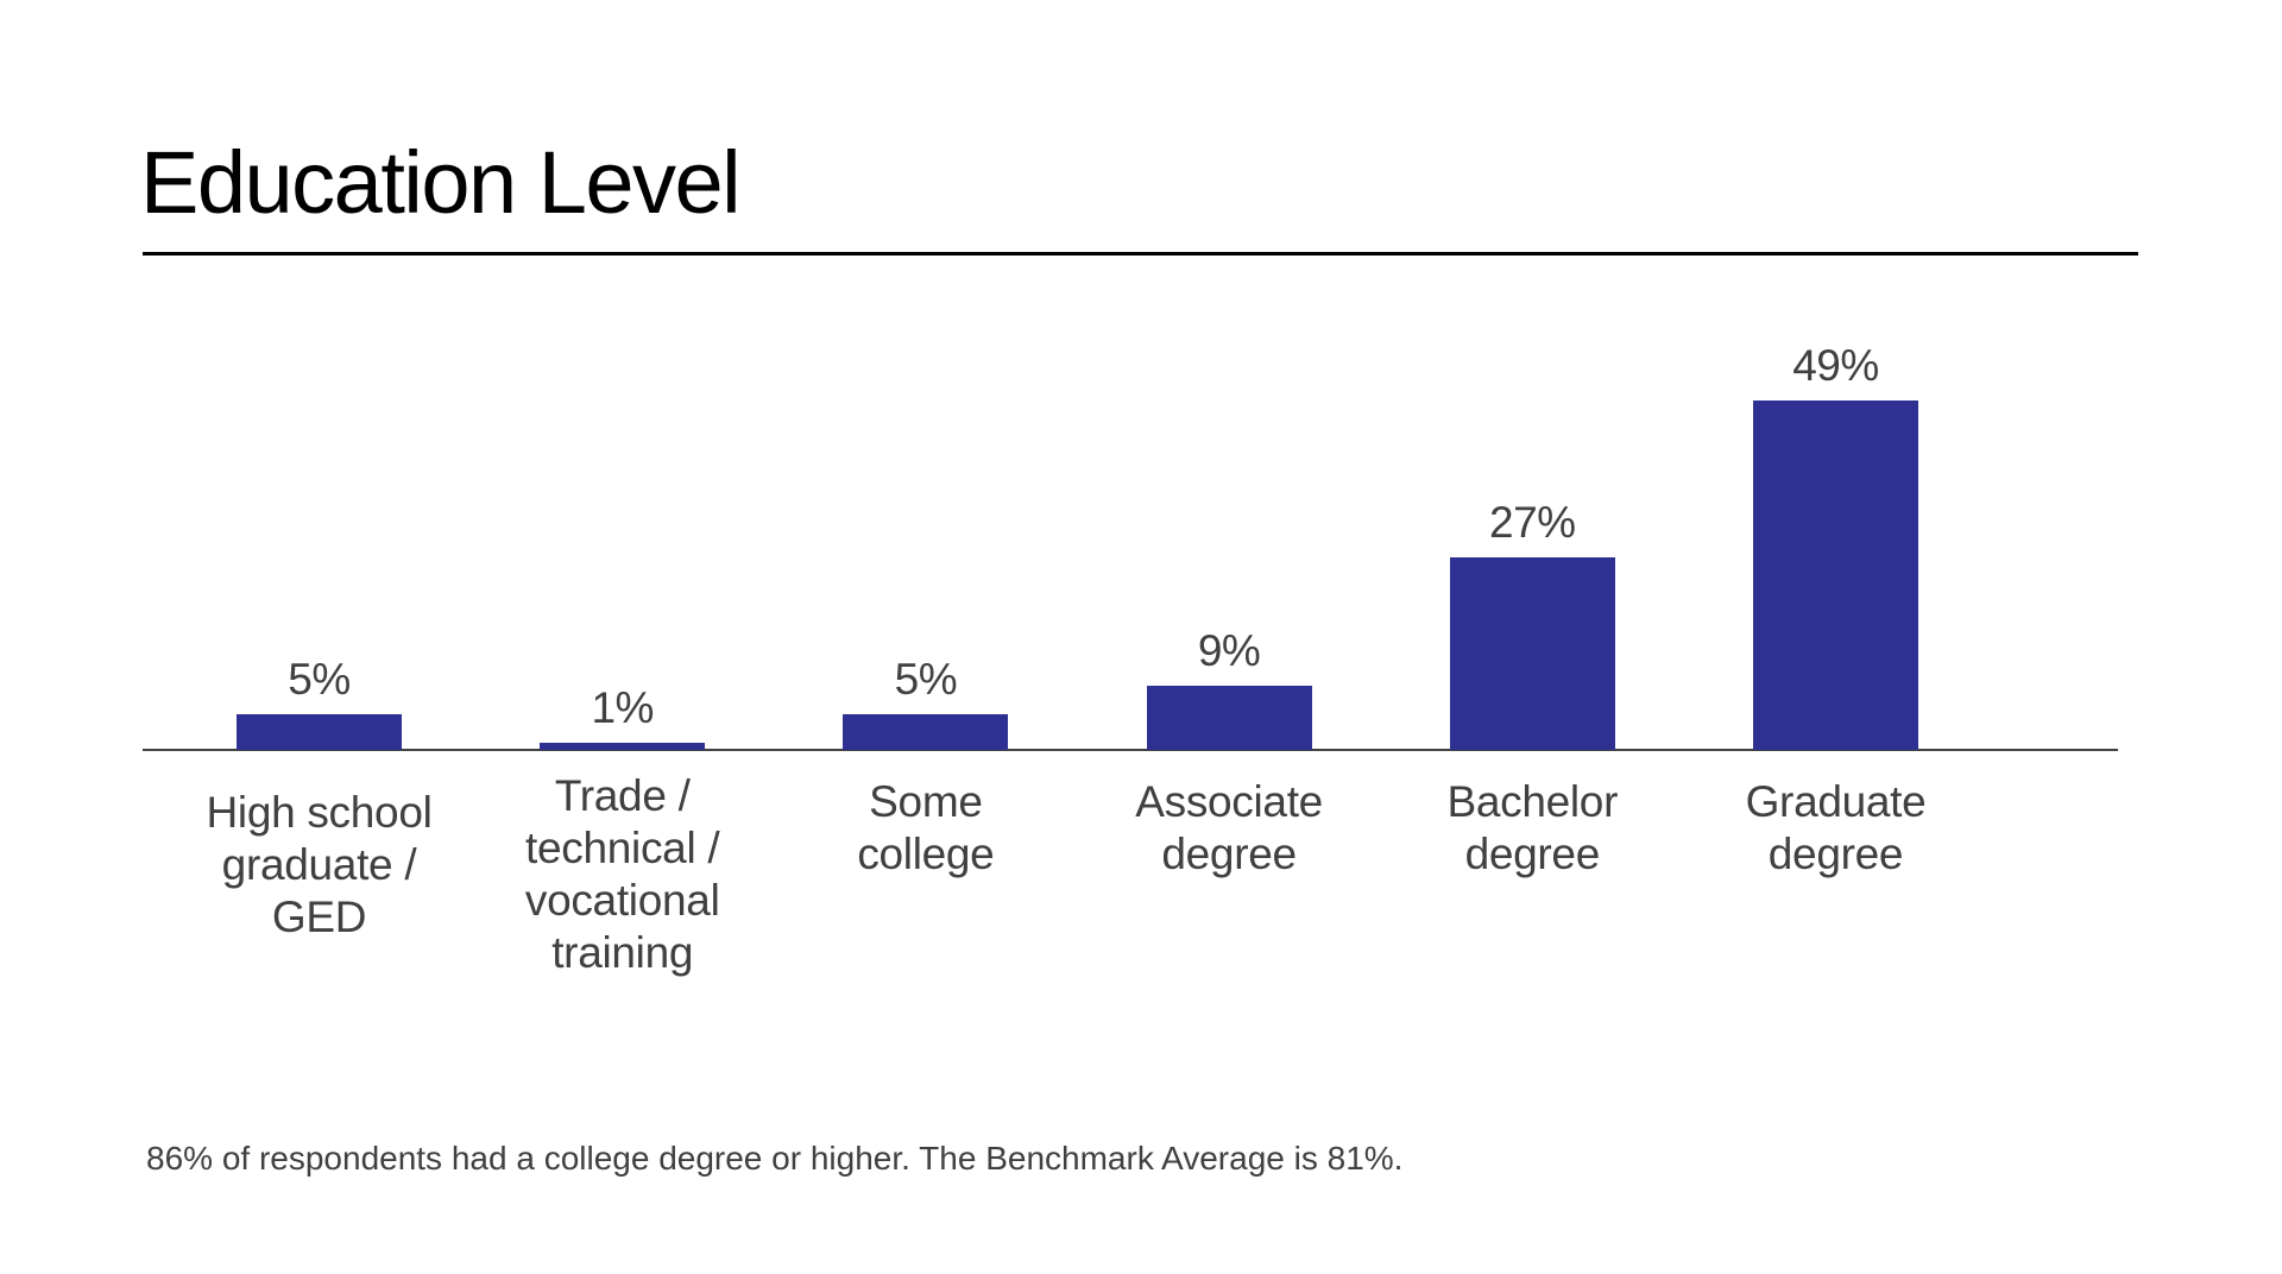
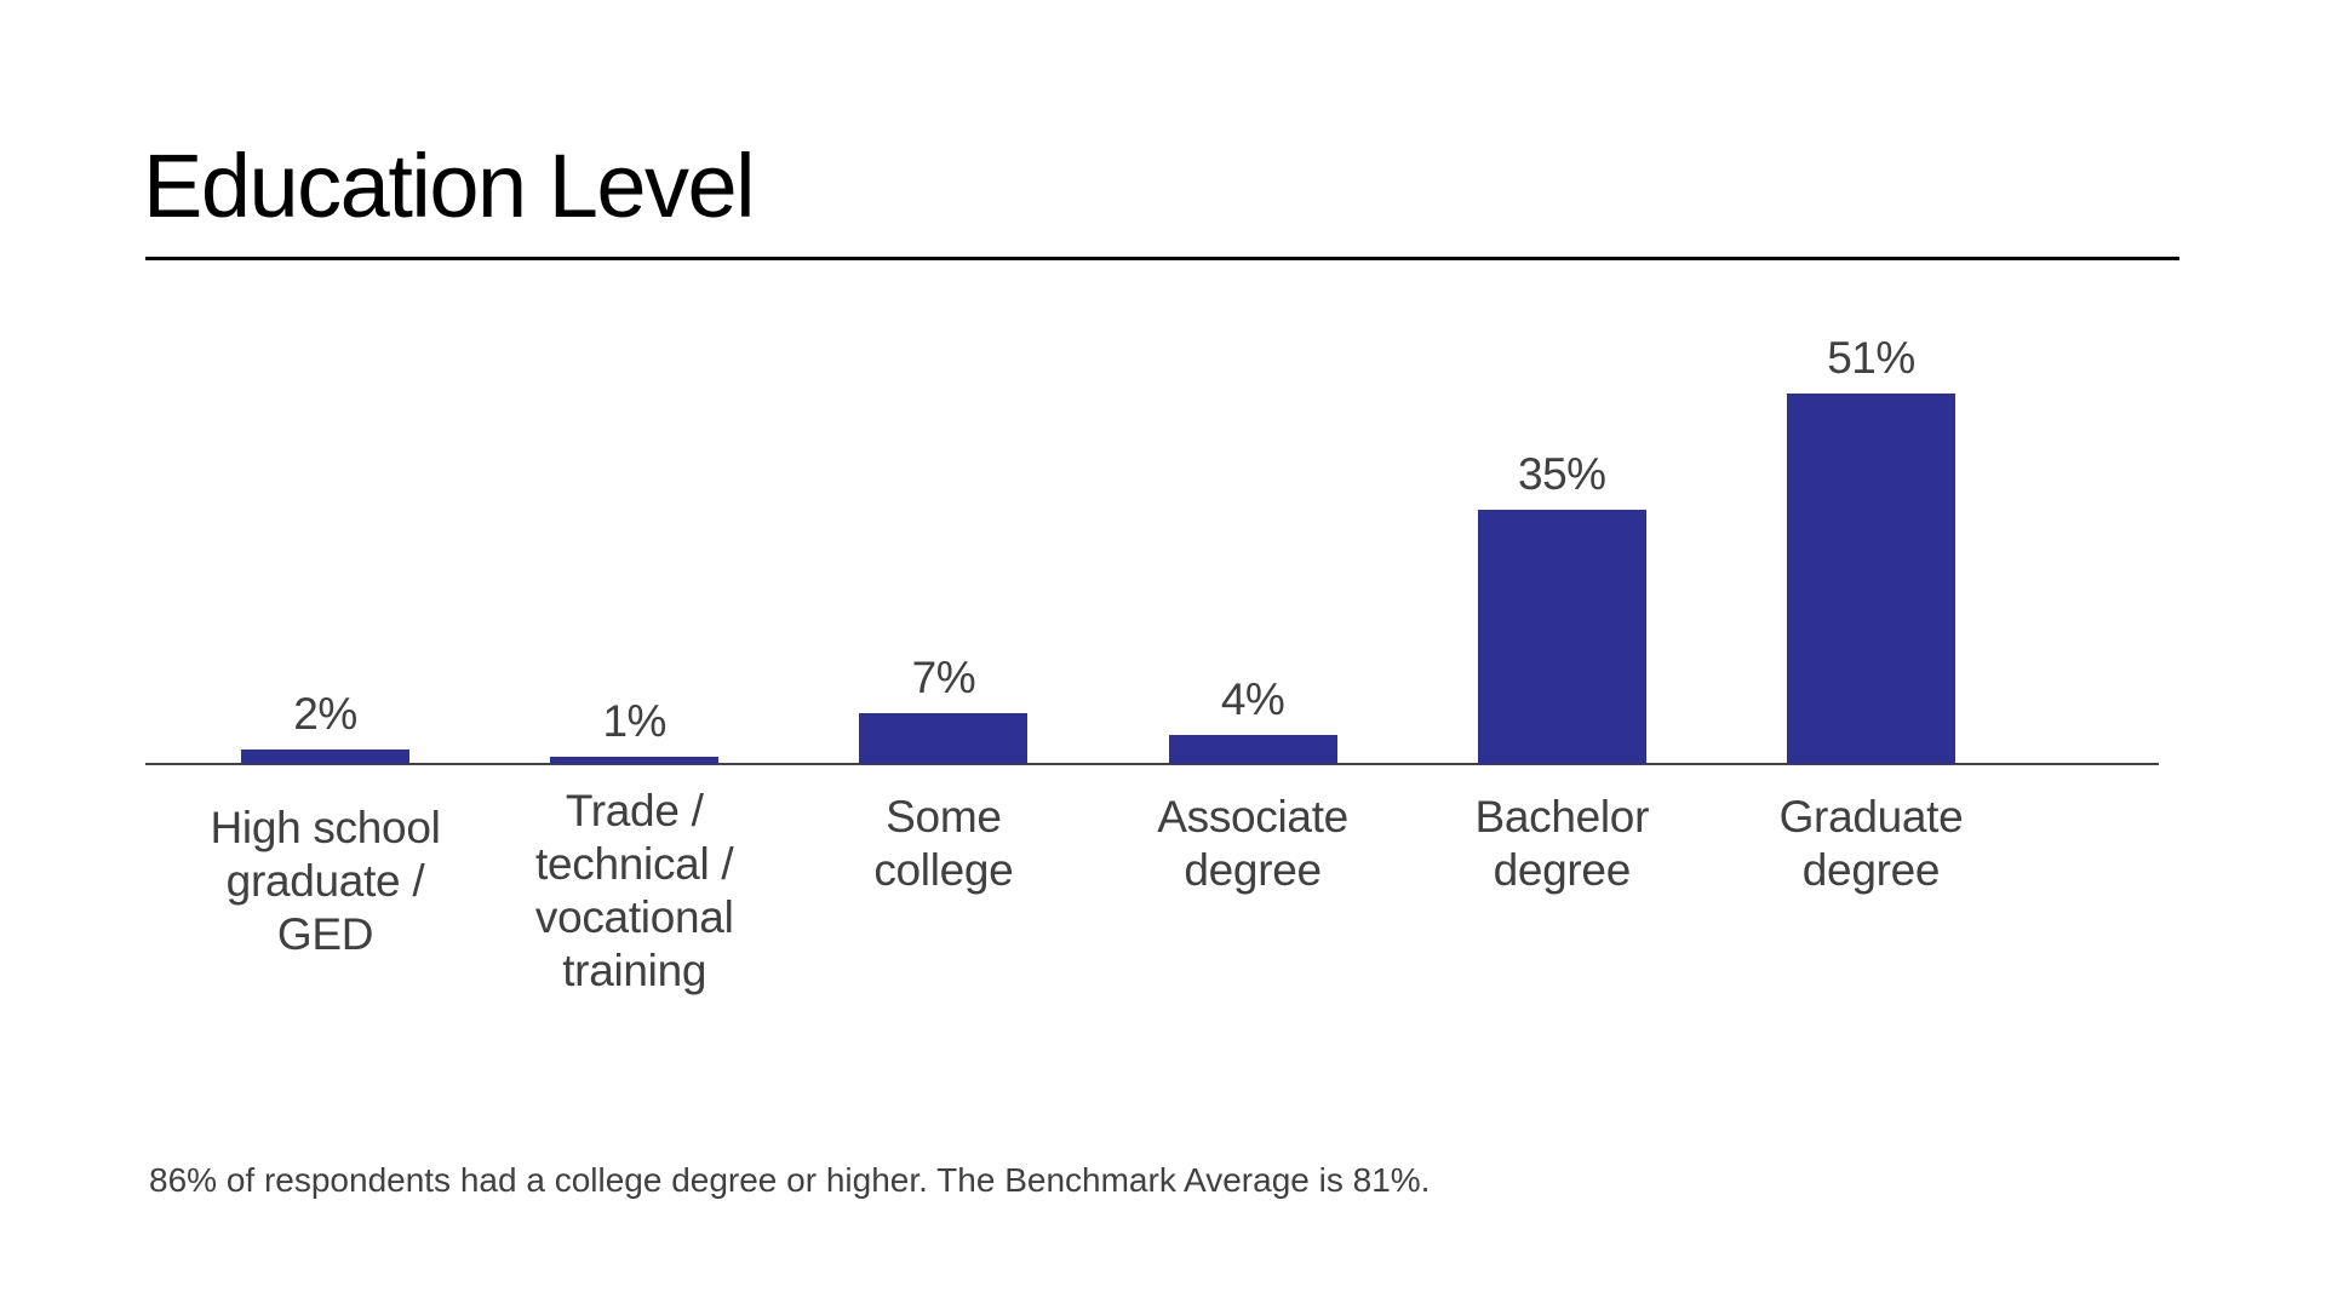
High school graduate / GED: 5% -> 2%
Some college: 5% -> 7%
Associate degree: 9% -> 4%
Bachelor degree: 27% -> 35%
Graduate degree: 49% -> 51%
